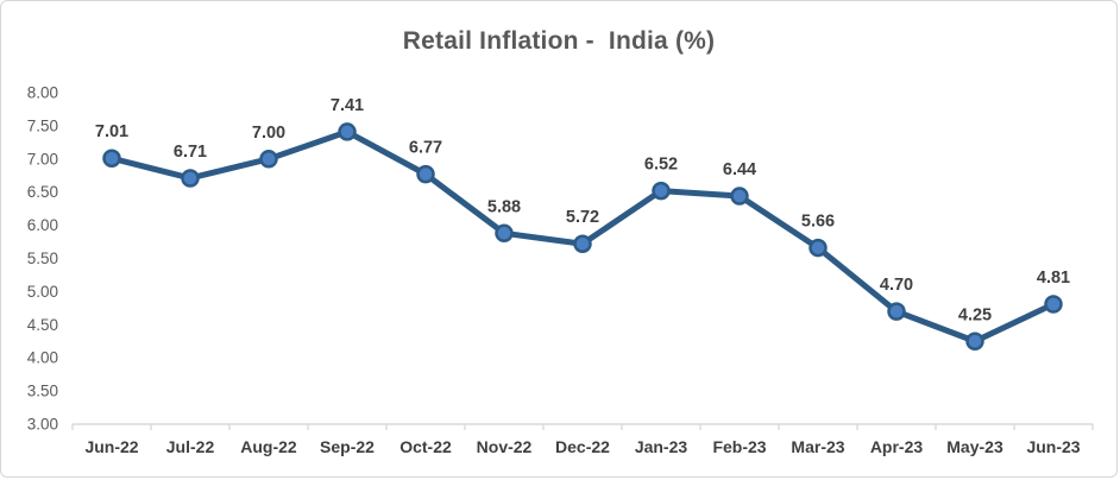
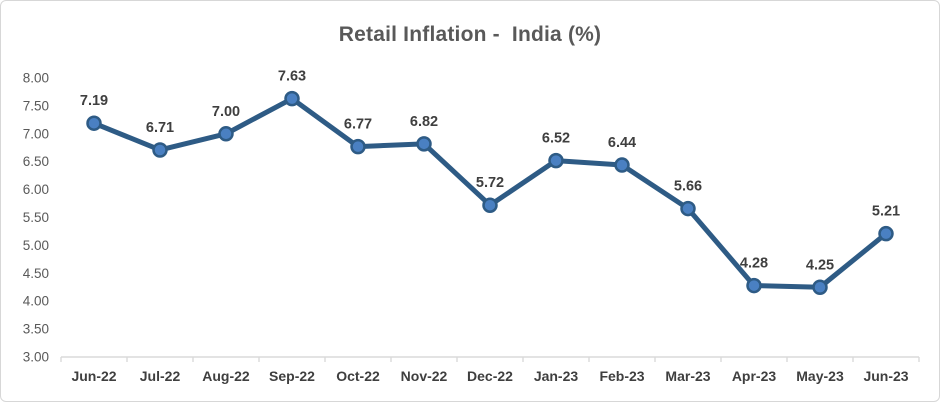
Jun-22: 7.01 -> 7.19
Sep-22: 7.41 -> 7.63
Nov-22: 5.88 -> 6.82
Apr-23: 4.70 -> 4.28
Jun-23: 4.81 -> 5.21
